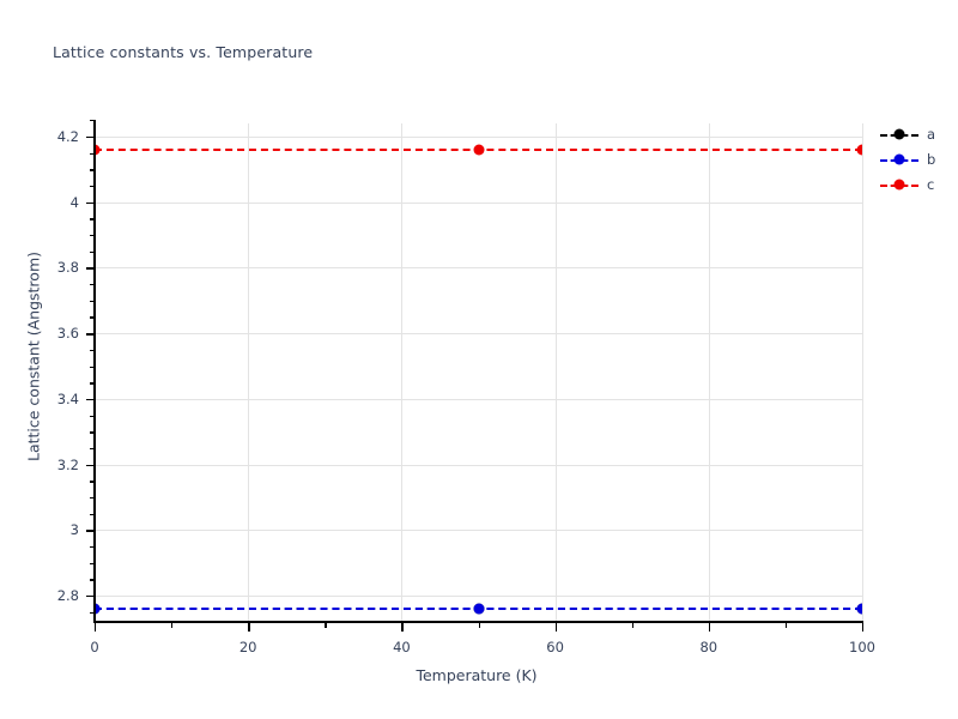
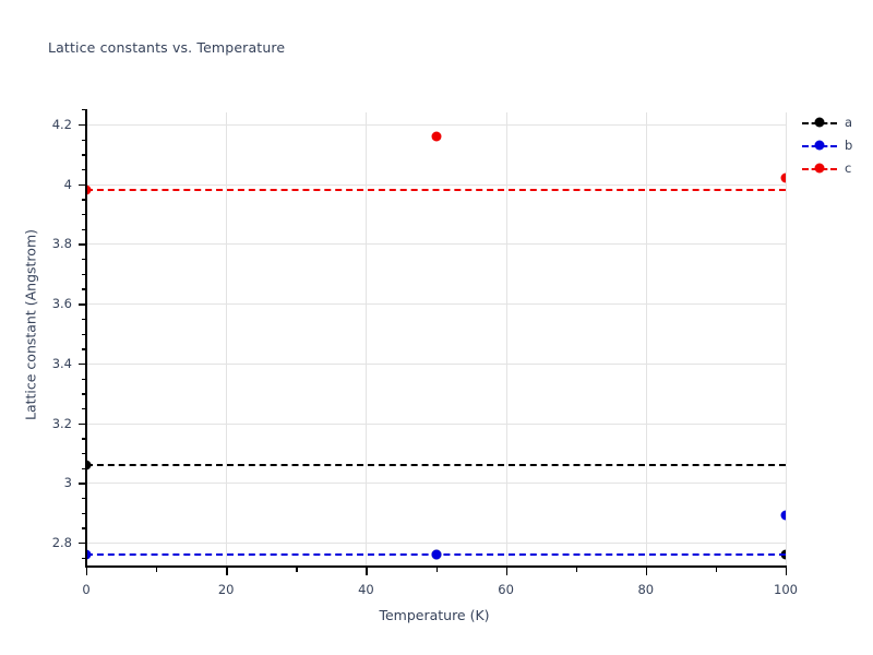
a/0: 2.76 -> 3.06
c/0: 4.16 -> 3.98
b/100: 2.76 -> 2.89
c/100: 4.16 -> 4.02
